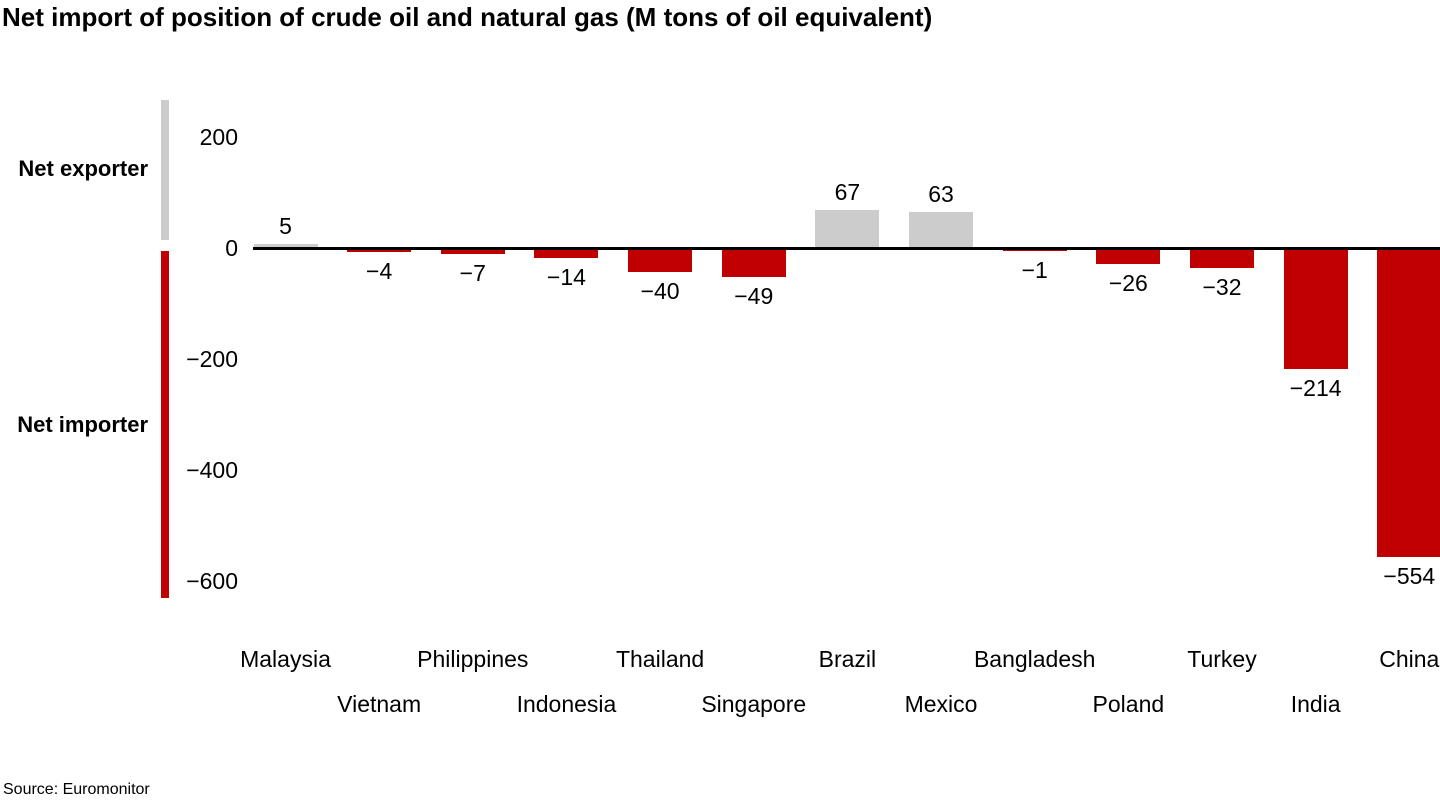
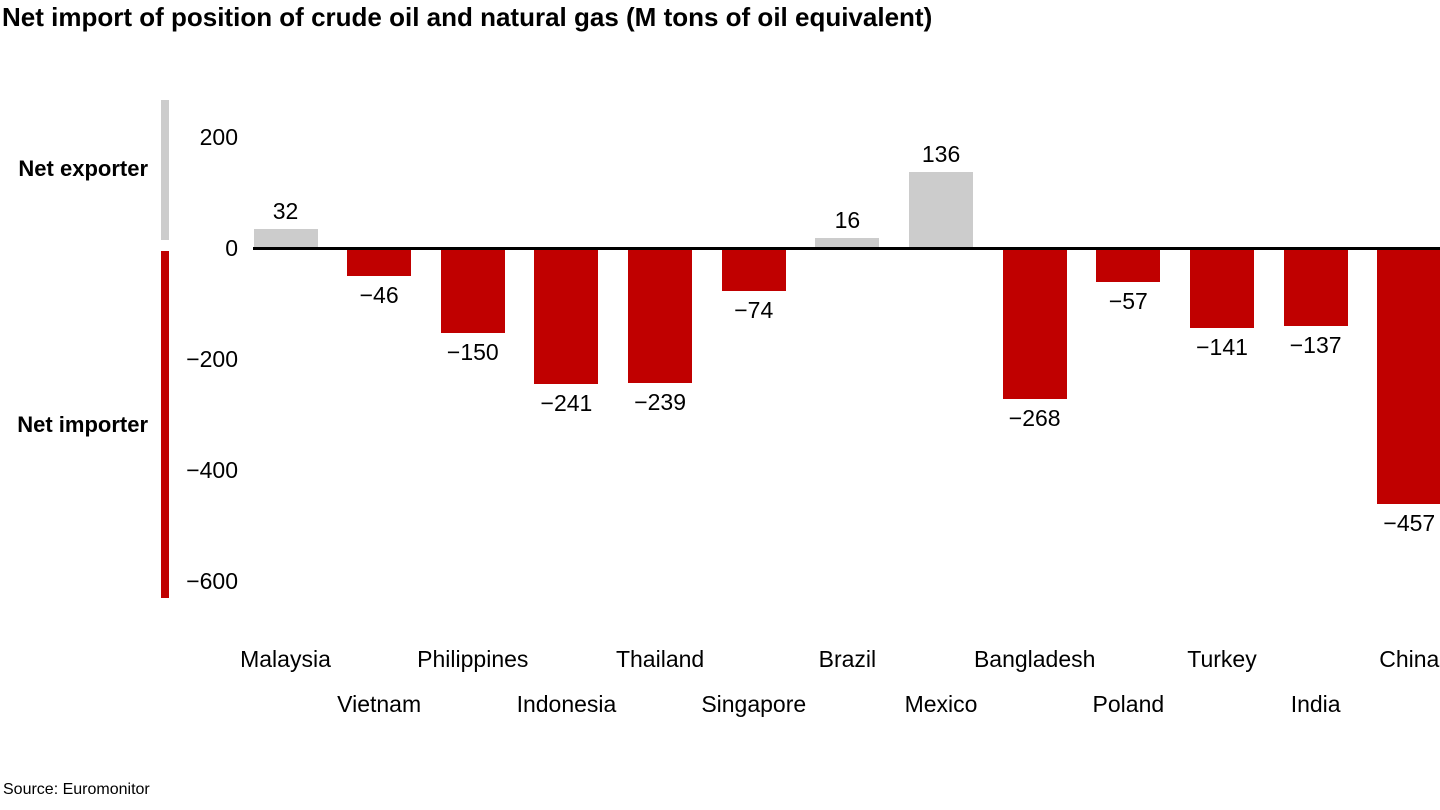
Malaysia: 5 -> 32
Vietnam: −4 -> −46
Philippines: −7 -> −150
Indonesia: −14 -> −241
Thailand: −40 -> −239
Singapore: −49 -> −74
Brazil: 67 -> 16
Mexico: 63 -> 136
Bangladesh: −1 -> −268
Poland: −26 -> −57
Turkey: −32 -> −141
India: −214 -> −137
China: −554 -> −457
